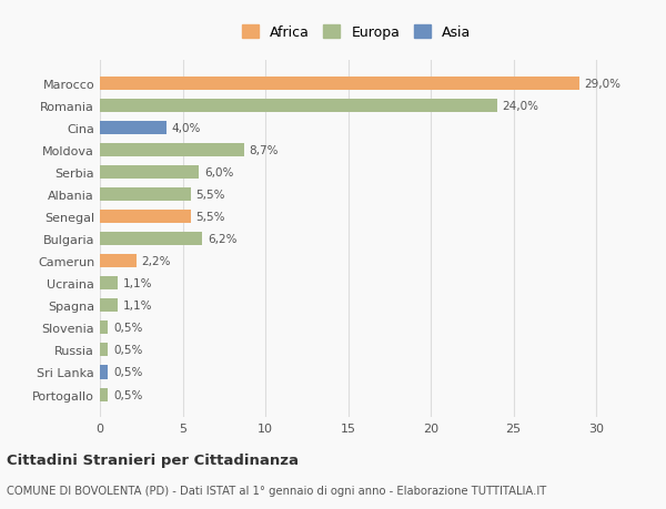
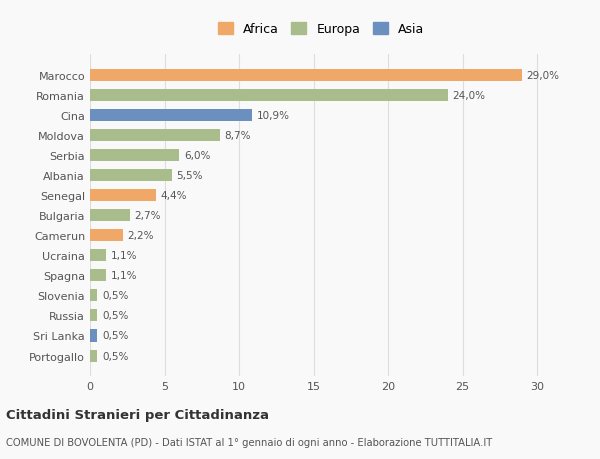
Cina: 4,0% -> 10,9%
Senegal: 5,5% -> 4,4%
Bulgaria: 6,2% -> 2,7%
